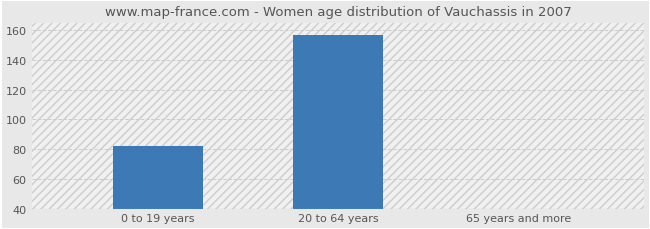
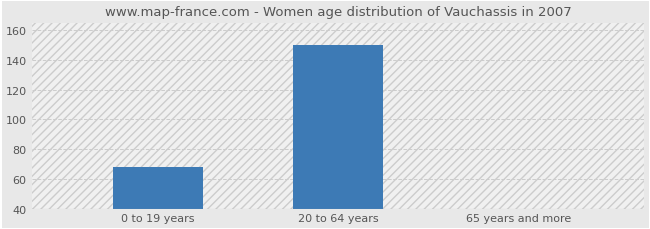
0 to 19 years: 82 -> 68
20 to 64 years: 157 -> 150
